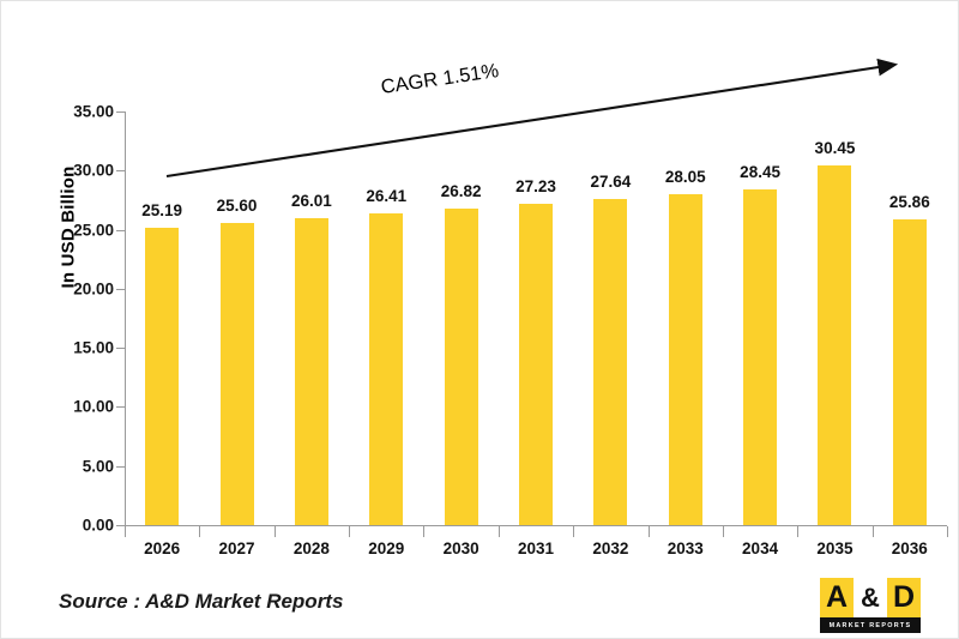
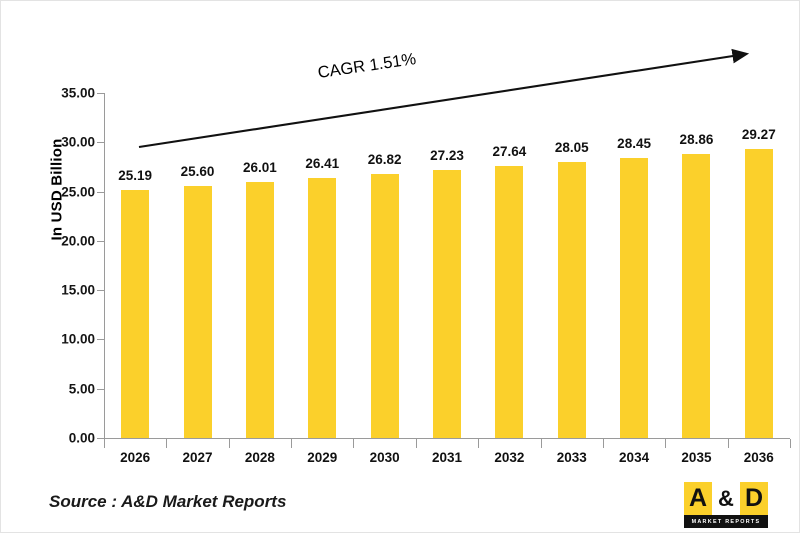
2035: 30.45 -> 28.86
2036: 25.86 -> 29.27
